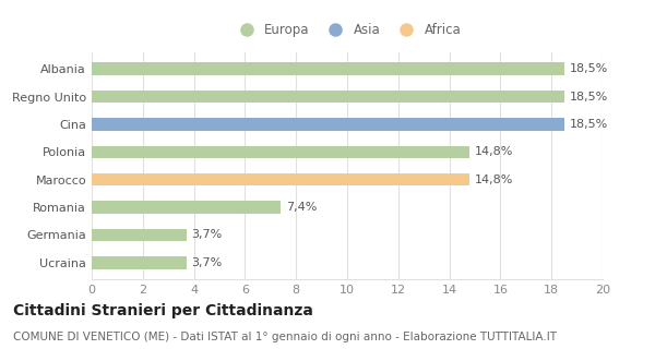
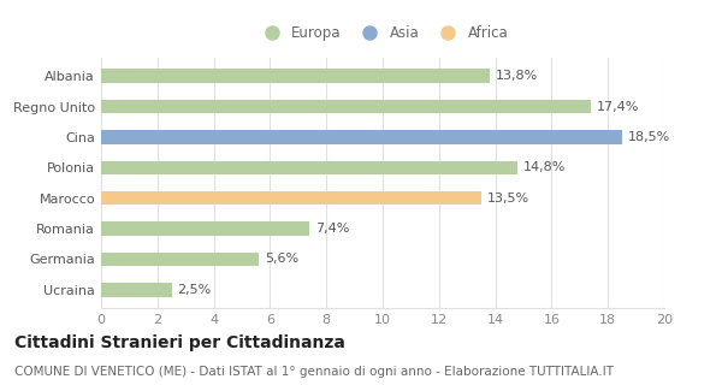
Albania: 18,5% -> 13,8%
Regno Unito: 18,5% -> 17,4%
Marocco: 14,8% -> 13,5%
Germania: 3,7% -> 5,6%
Ucraina: 3,7% -> 2,5%
